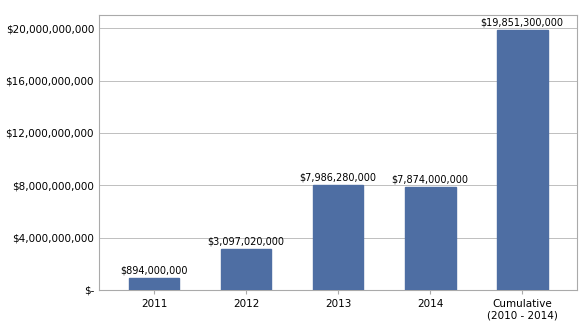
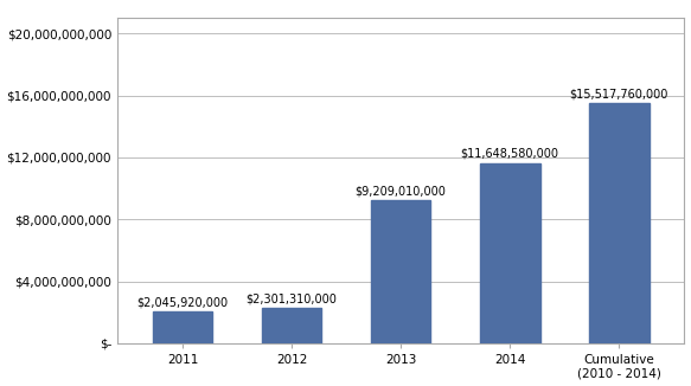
2011: $894,000,000 -> $2,045,920,000
2012: $3,097,020,000 -> $2,301,310,000
2013: $7,986,280,000 -> $9,209,010,000
2014: $7,874,000,000 -> $11,648,580,000
Cumulative (2010 - 2014): $19,851,300,000 -> $15,517,760,000
